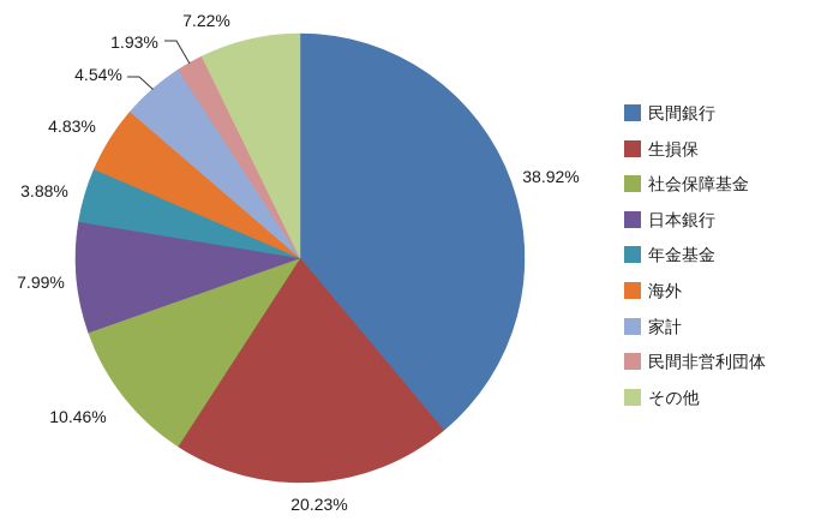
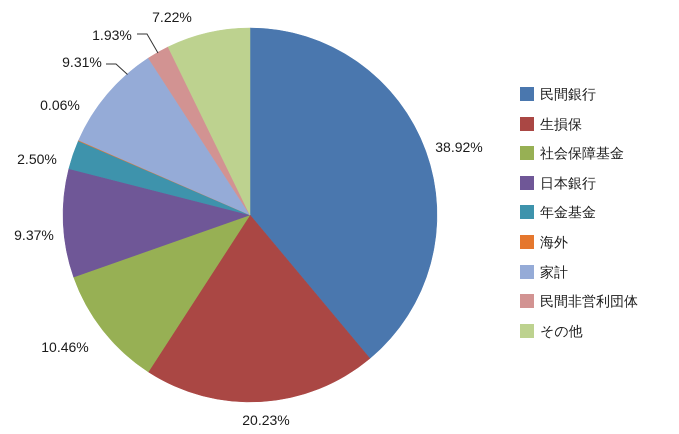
日本銀行: 7.99% -> 9.37%
年金基金: 3.88% -> 2.50%
海外: 4.83% -> 0.06%
家計: 4.54% -> 9.31%
